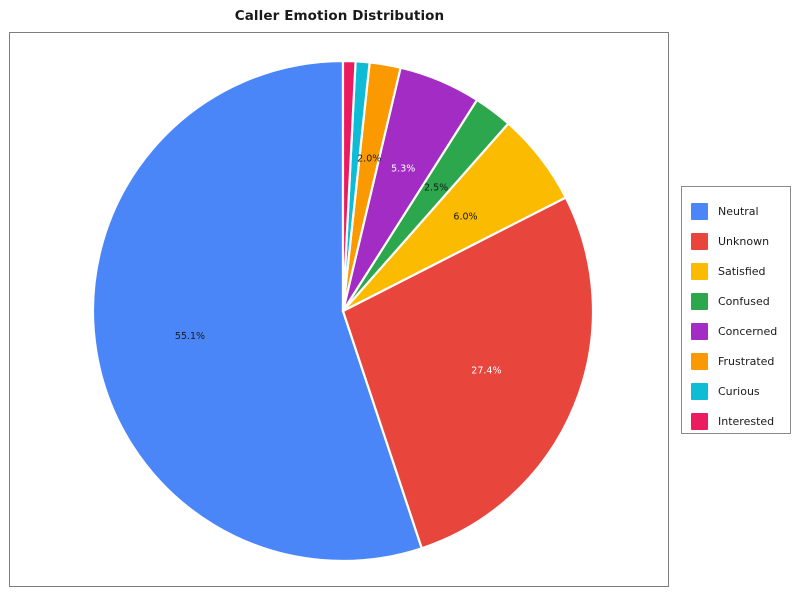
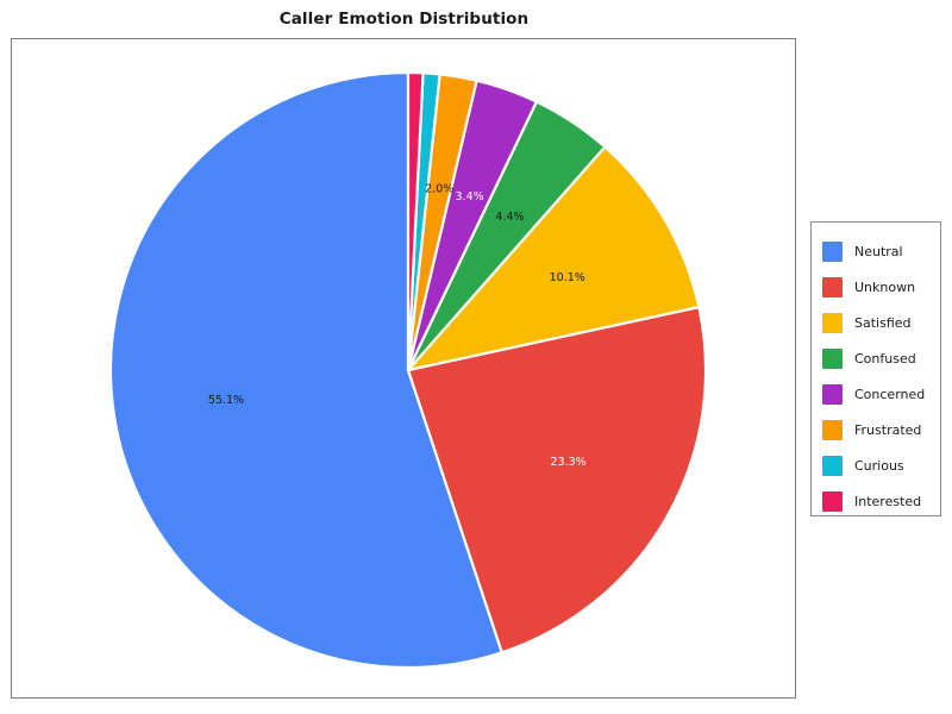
Unknown: 27.4% -> 23.3%
Satisfied: 6.0% -> 10.1%
Confused: 2.5% -> 4.4%
Concerned: 5.3% -> 3.4%
